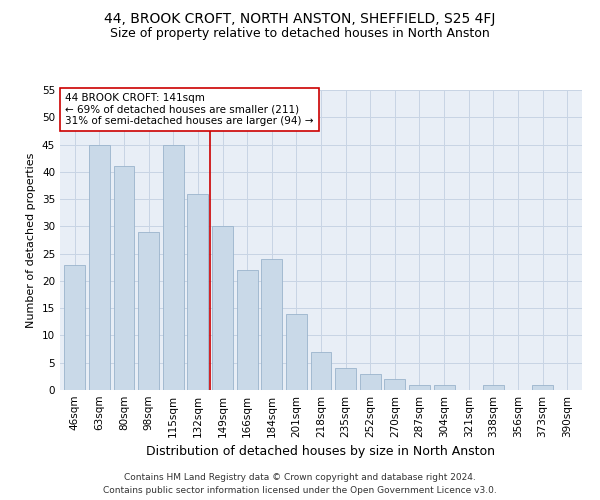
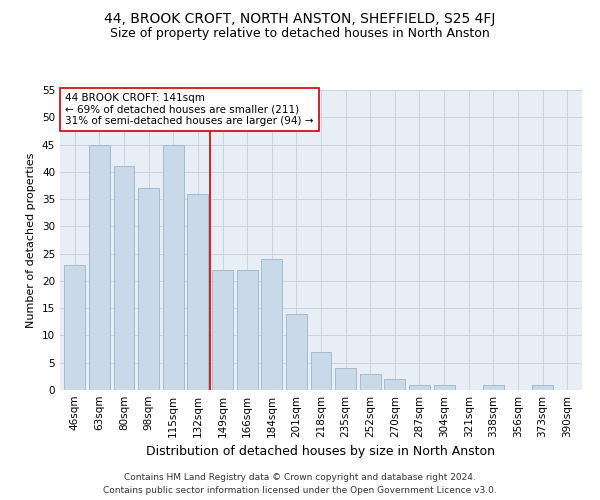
98sqm: 29 -> 37
149sqm: 30 -> 22
